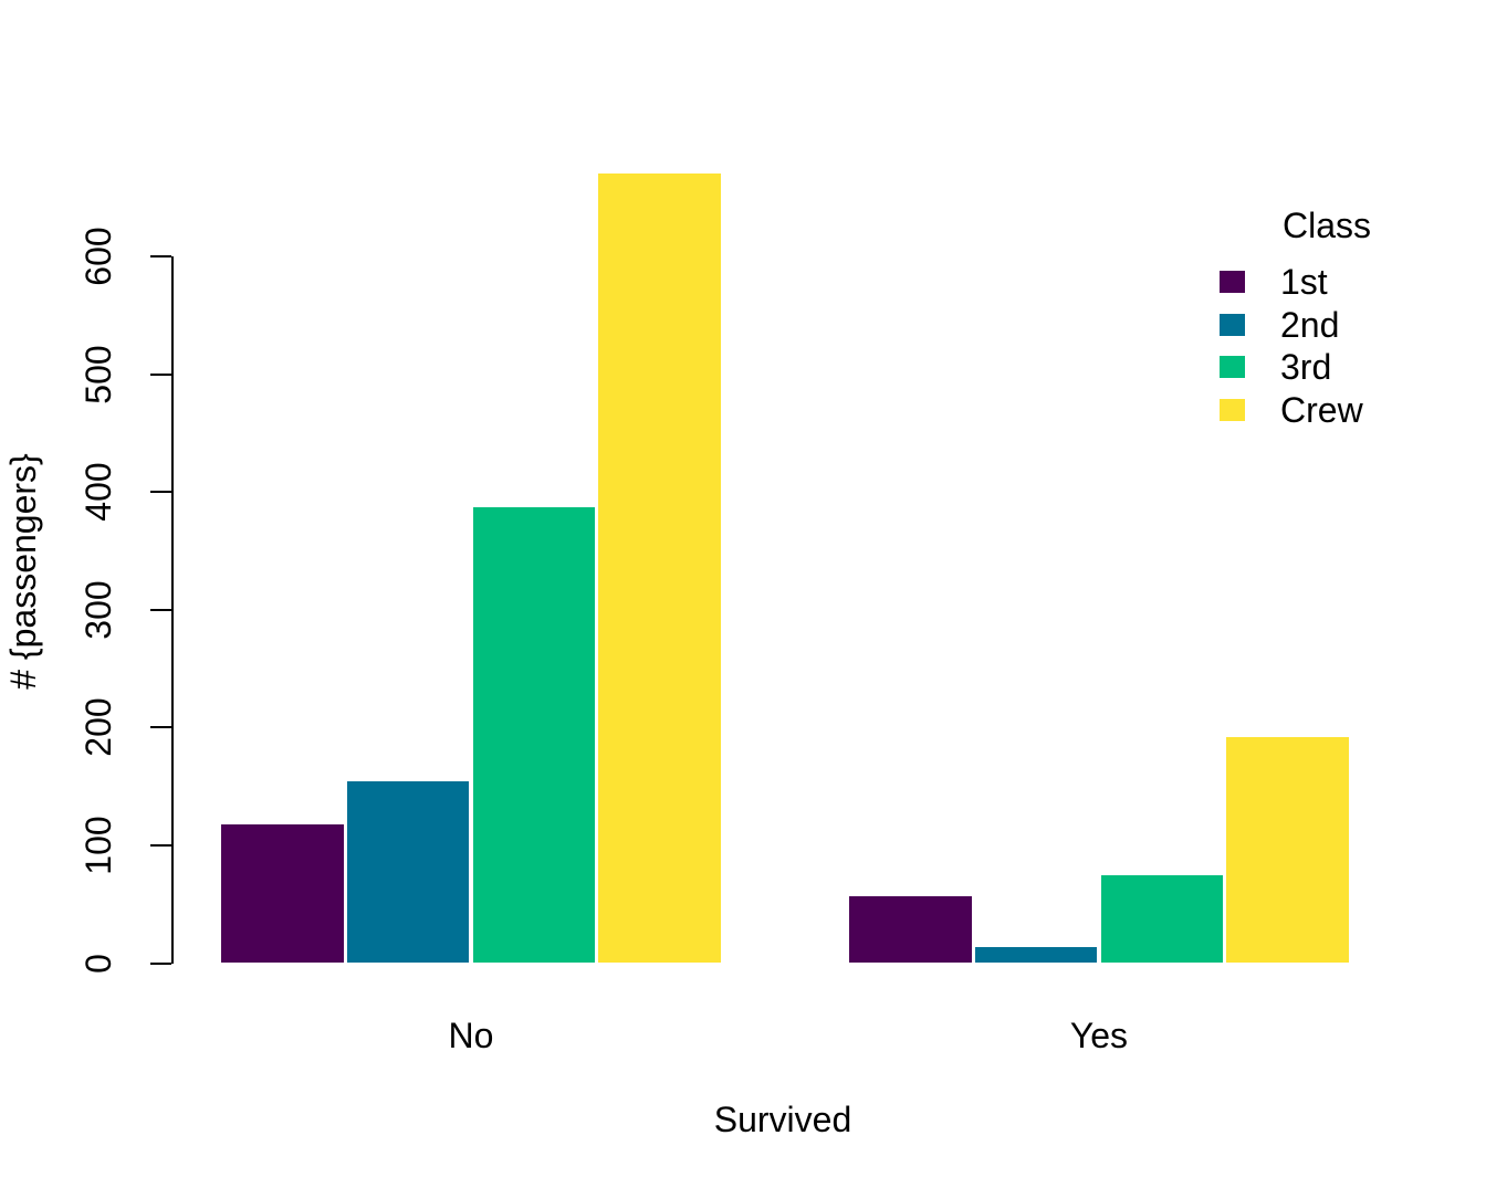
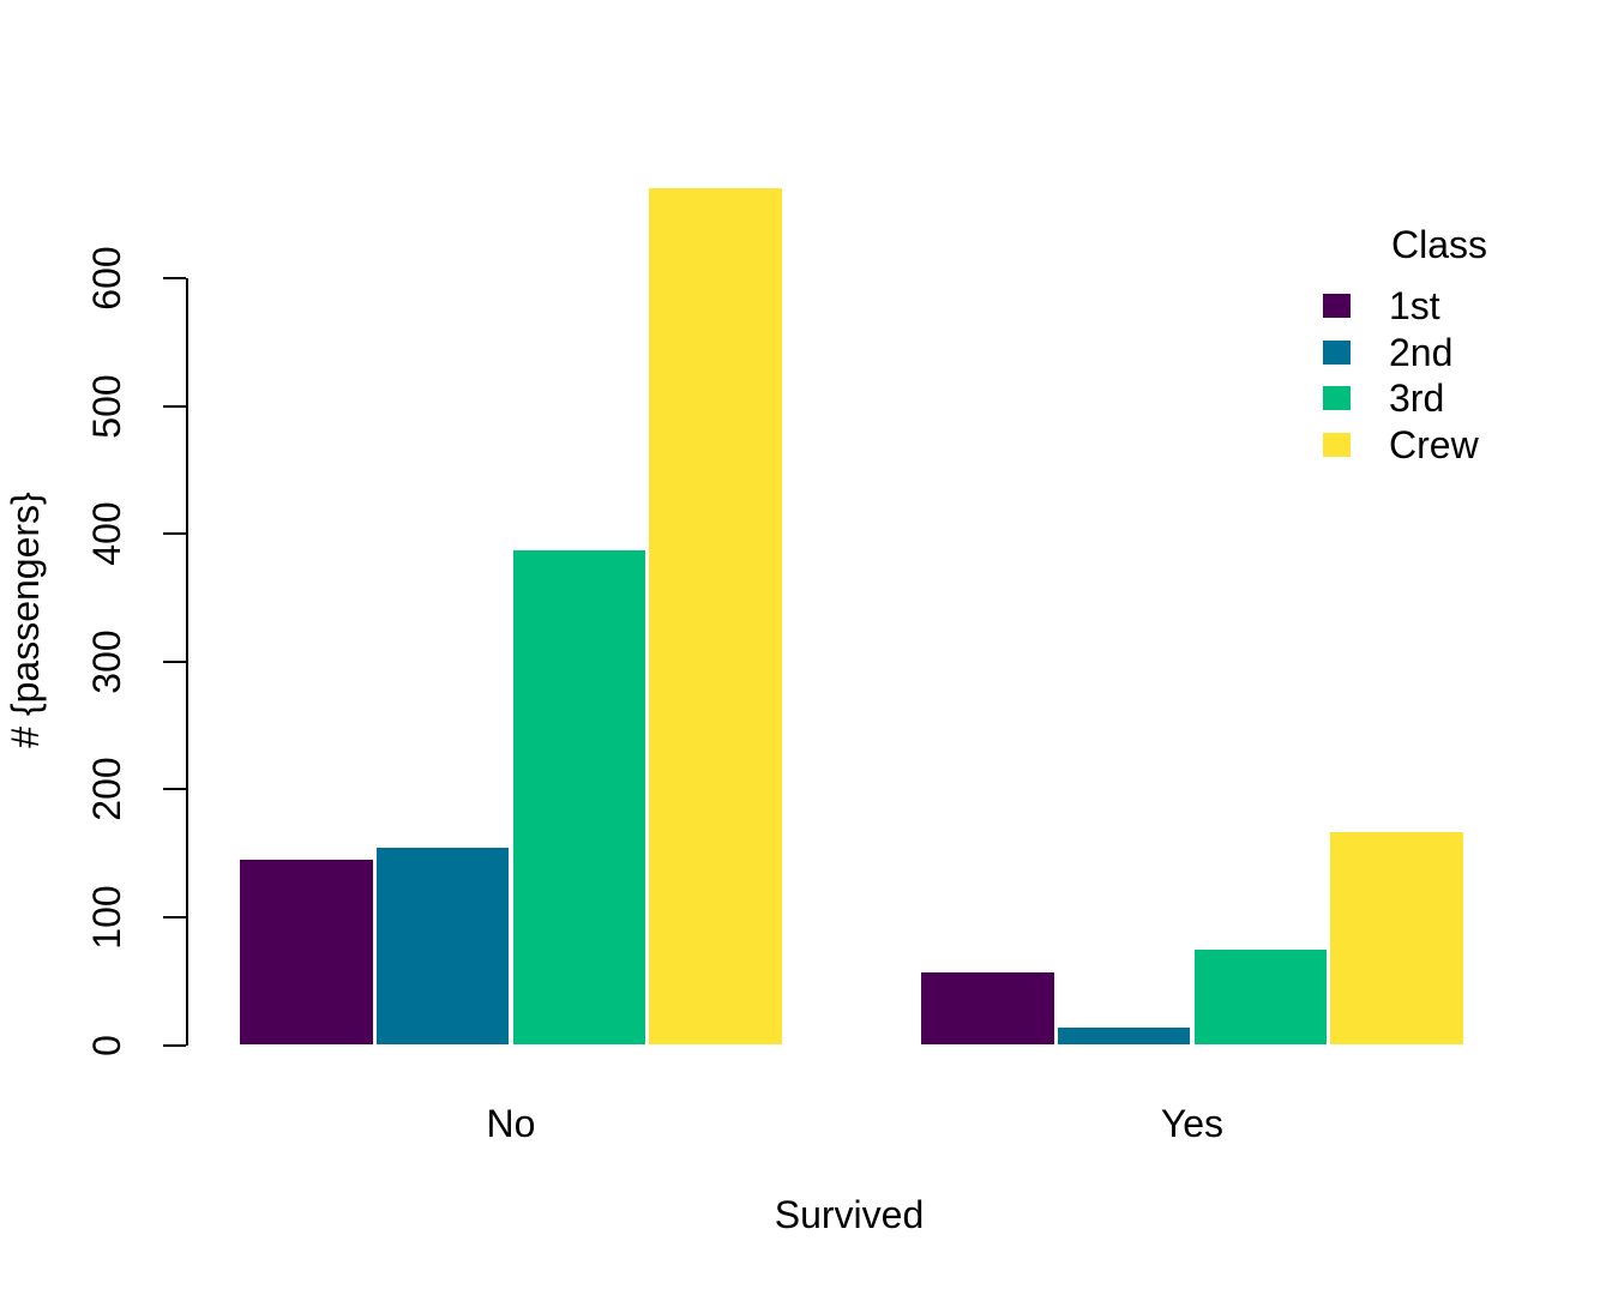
1st/No: 118 -> 145
Crew/Yes: 192 -> 167
